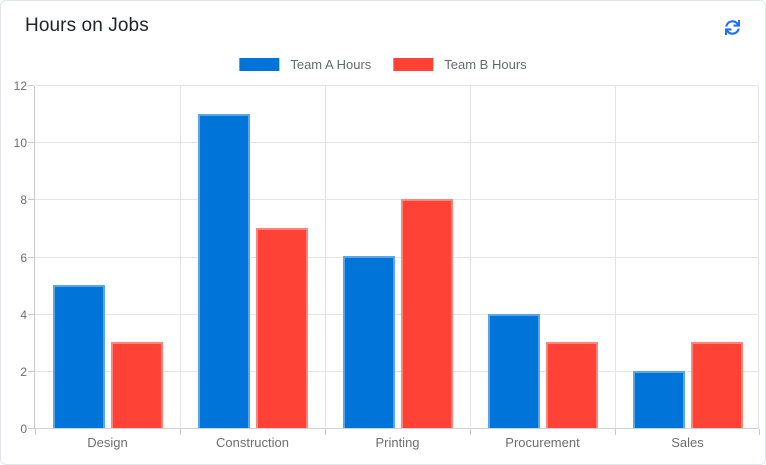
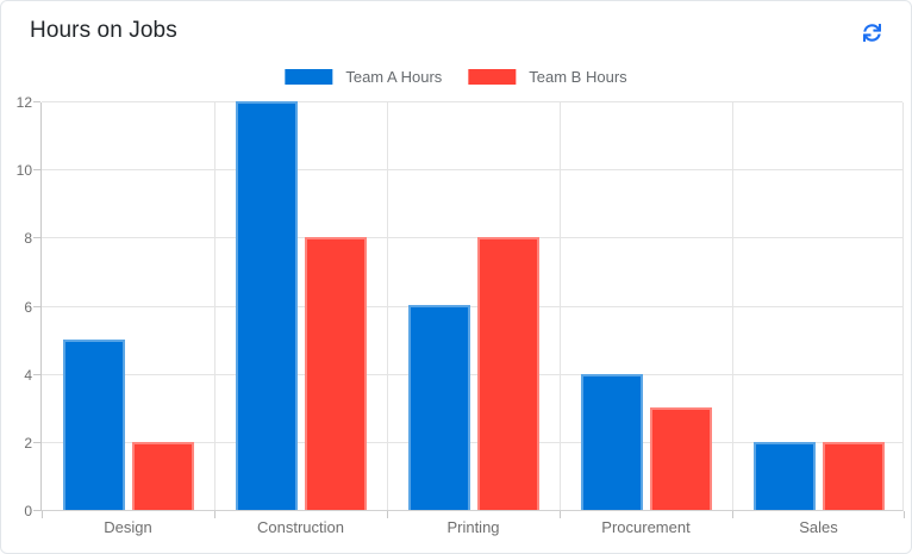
Team B Hours/Design: 3 -> 2
Team A Hours/Construction: 11 -> 12
Team B Hours/Construction: 7 -> 8
Team B Hours/Sales: 3 -> 2
